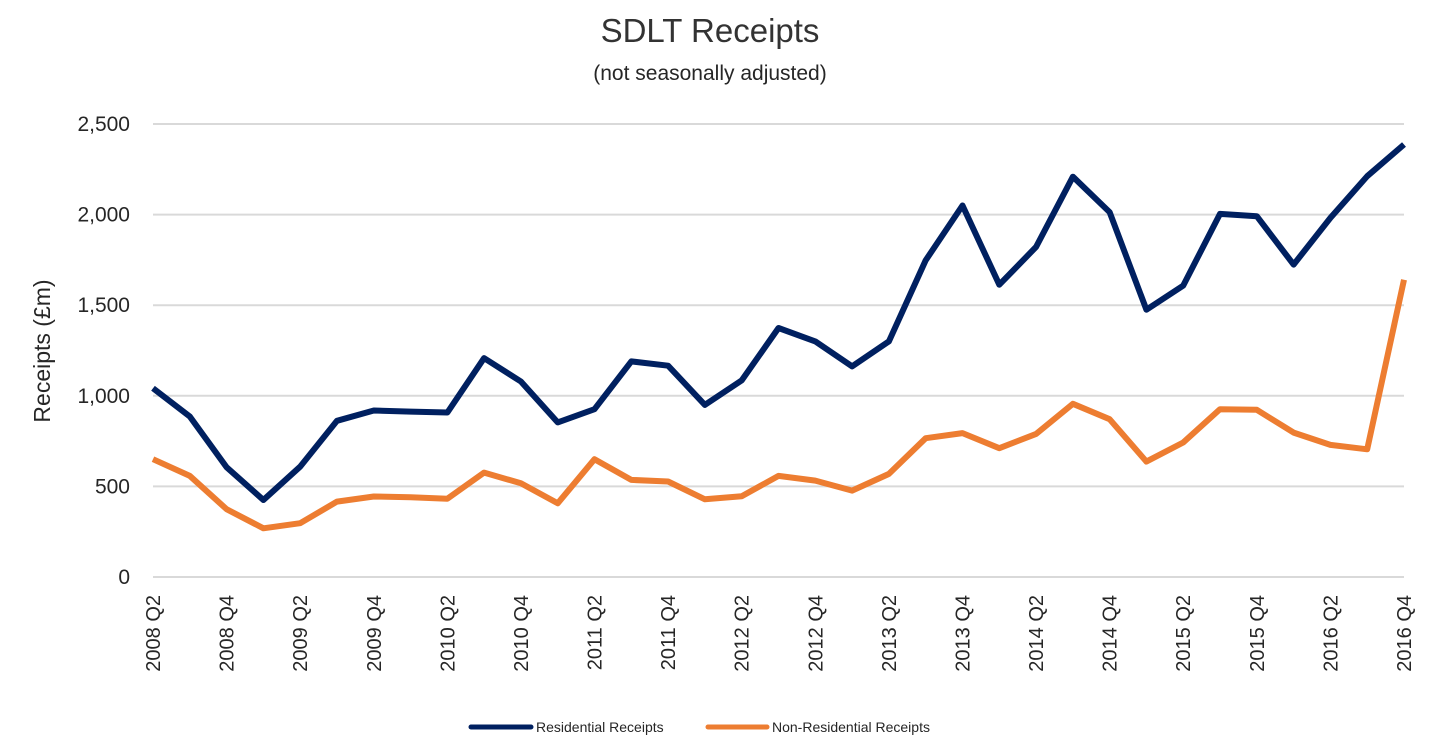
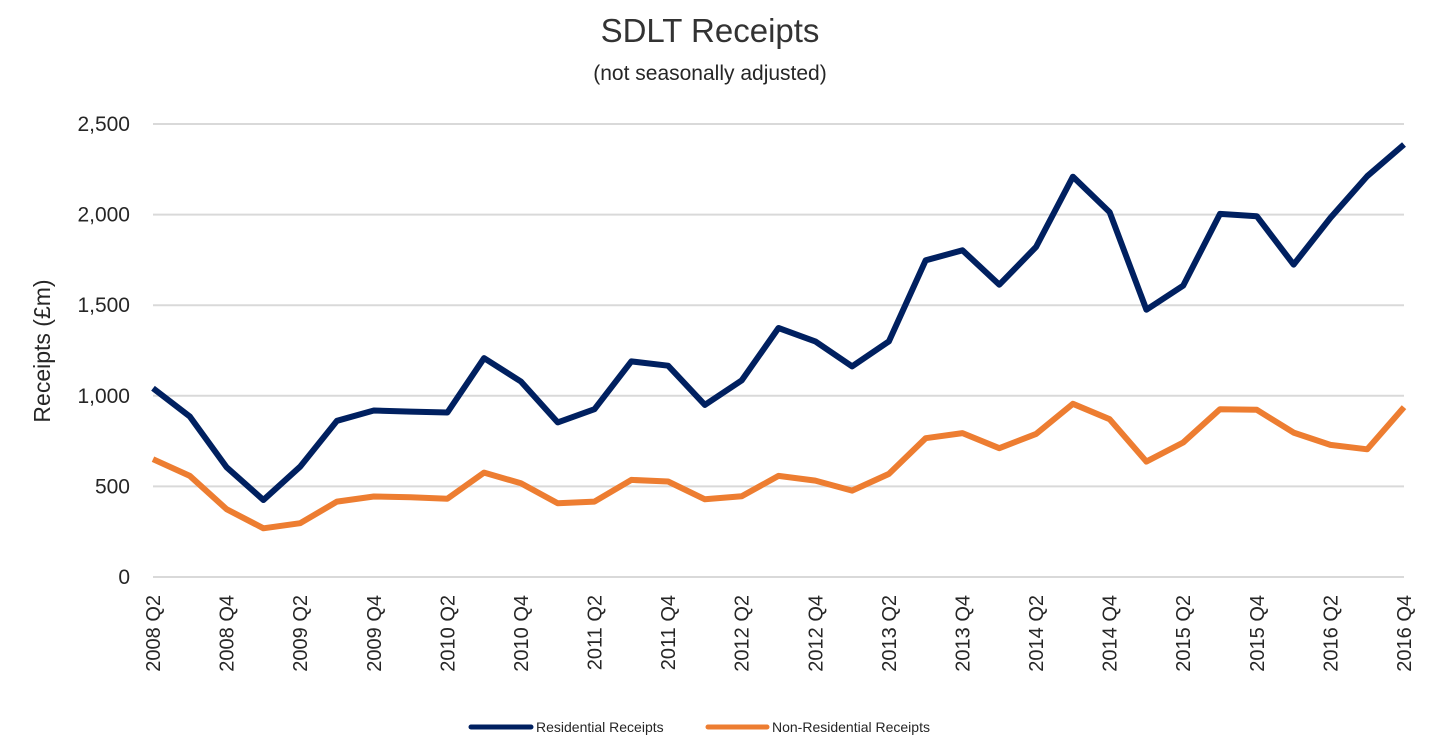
Non-Residential Receipts/2011 Q2: 650 -> 420
Residential Receipts/2013 Q4: 2050 -> 1800
Non-Residential Receipts/2016 Q4: 1640 -> 940
